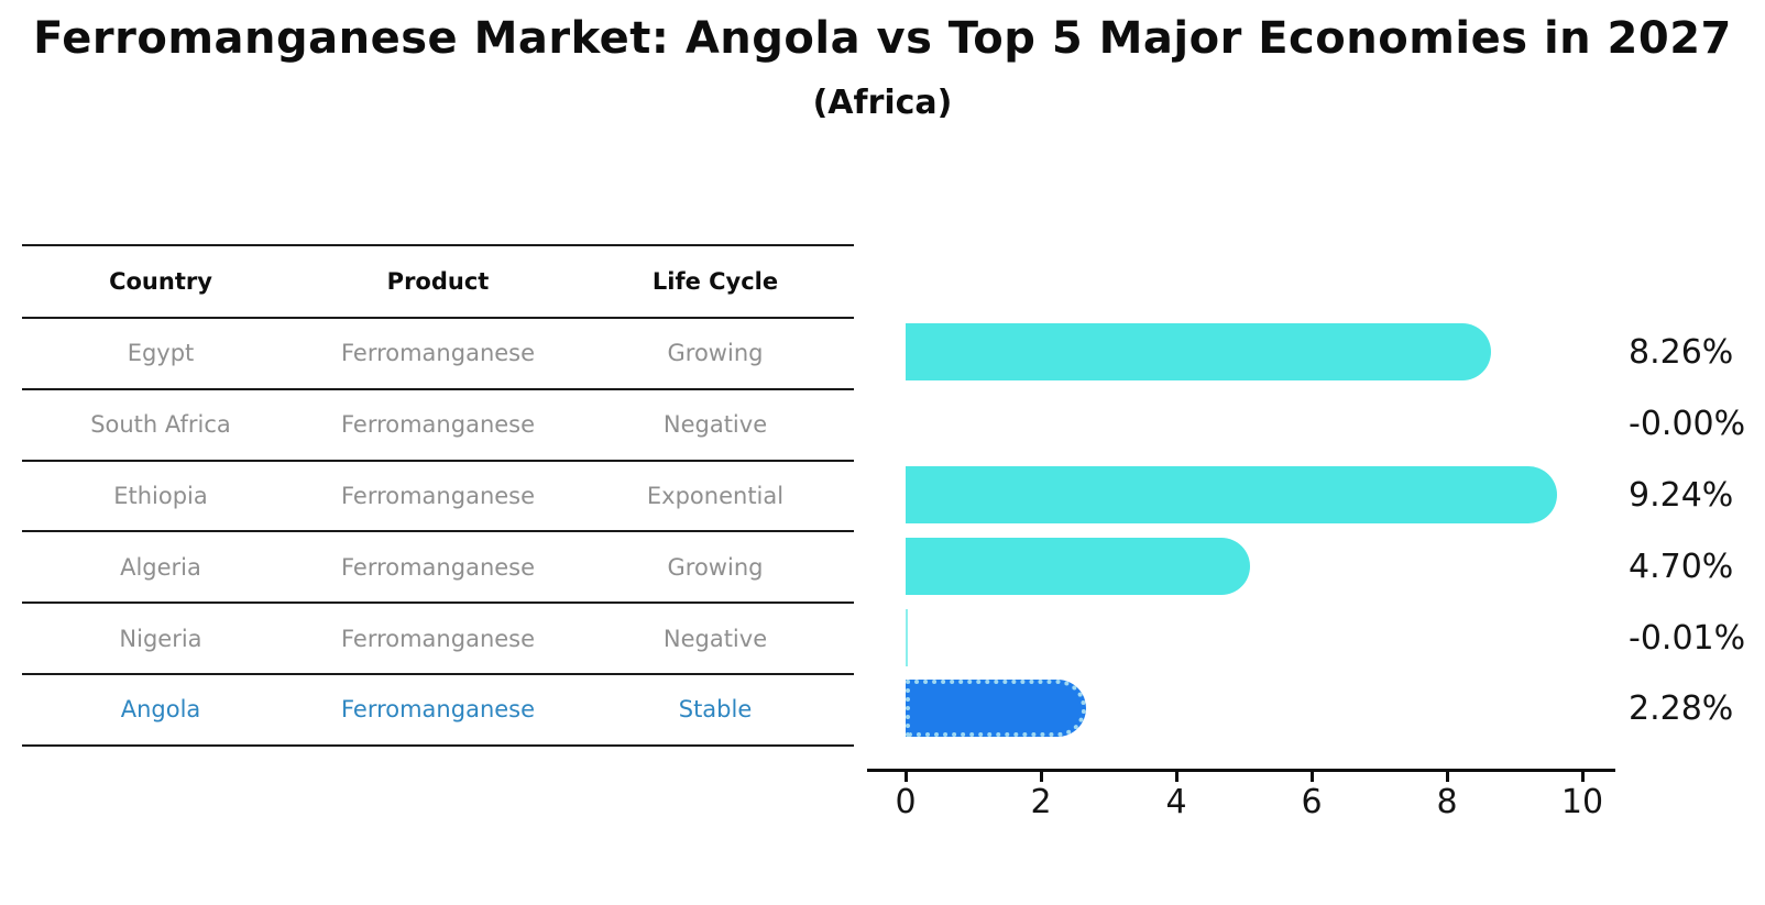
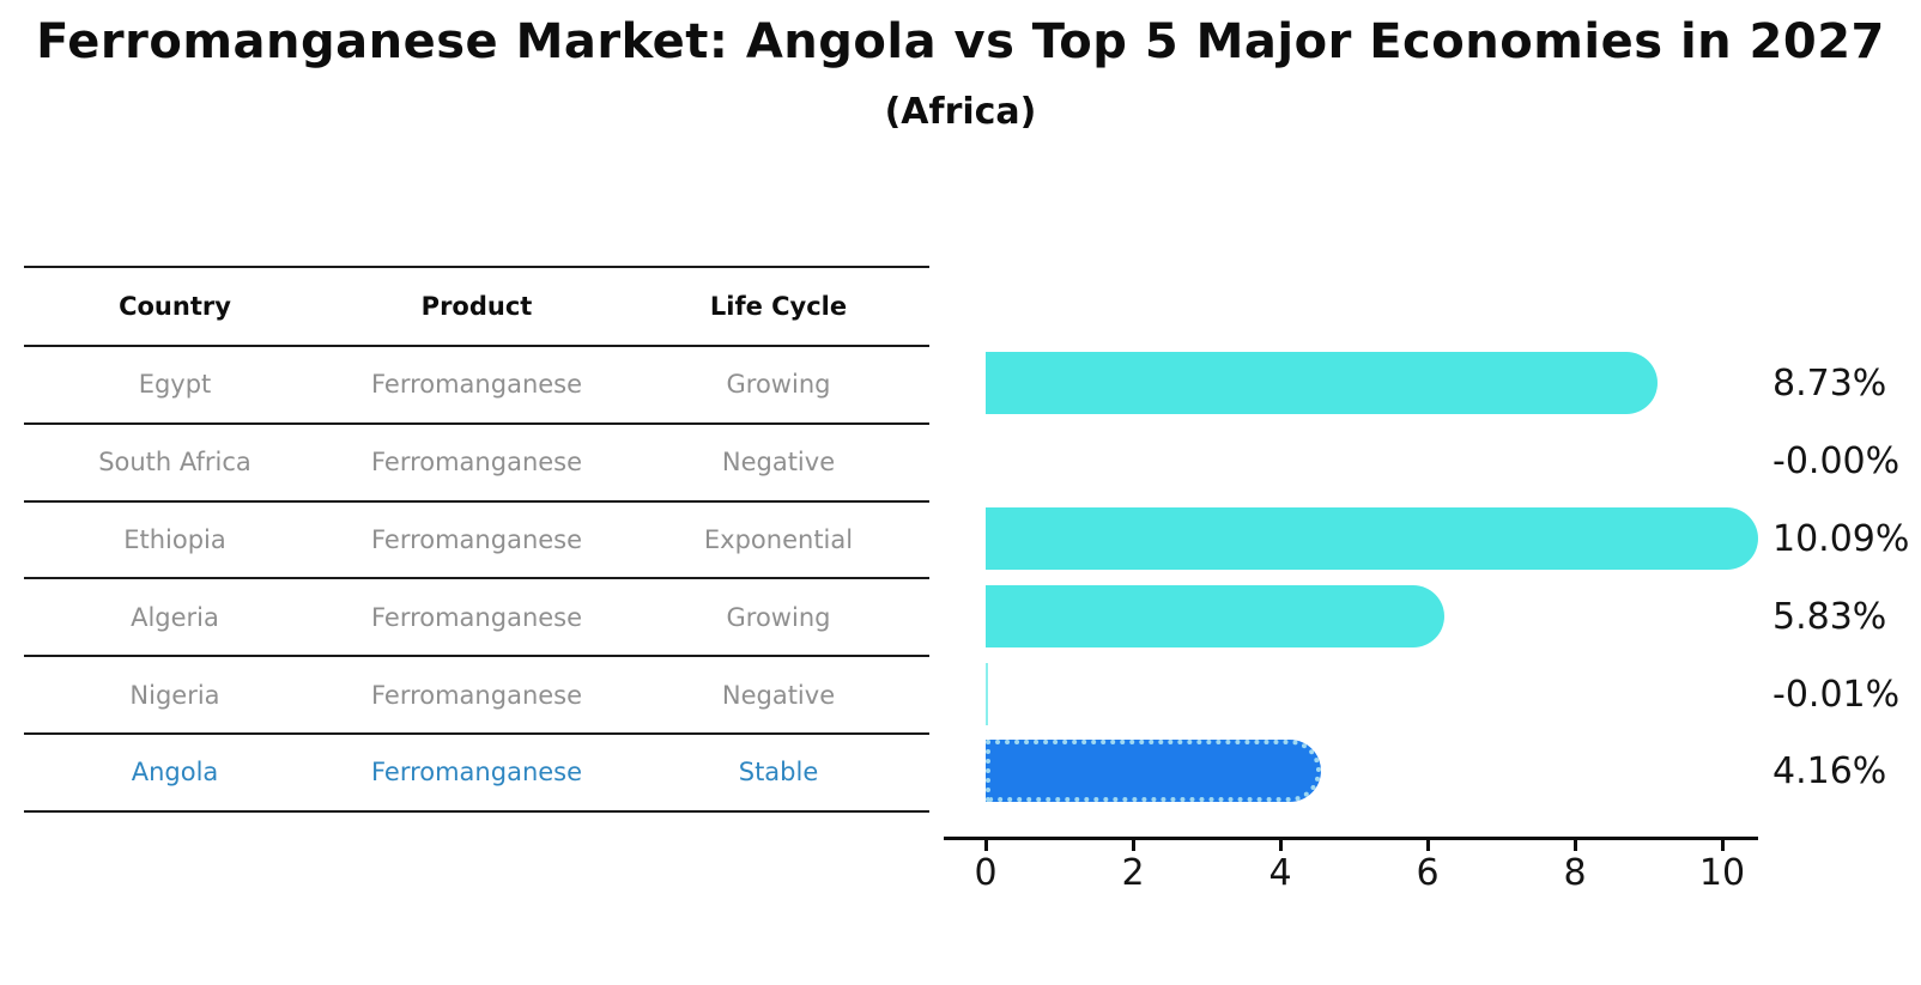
Egypt: 8.26% -> 8.73%
Ethiopia: 9.24% -> 10.09%
Algeria: 4.70% -> 5.83%
Angola: 2.28% -> 4.16%
